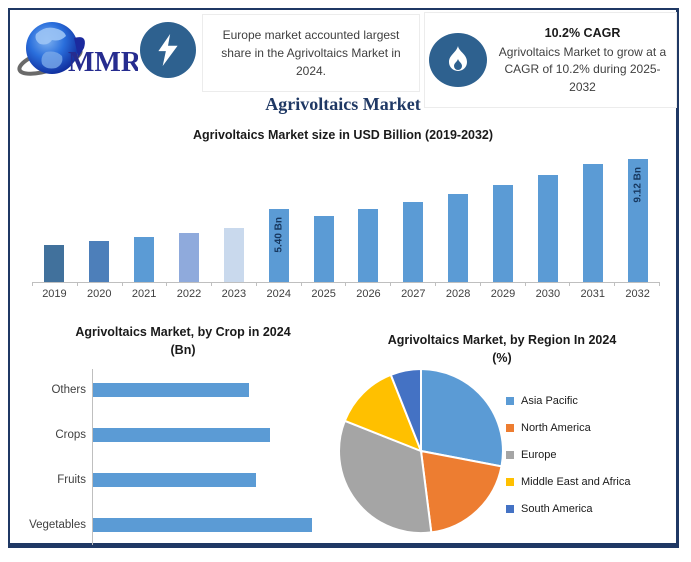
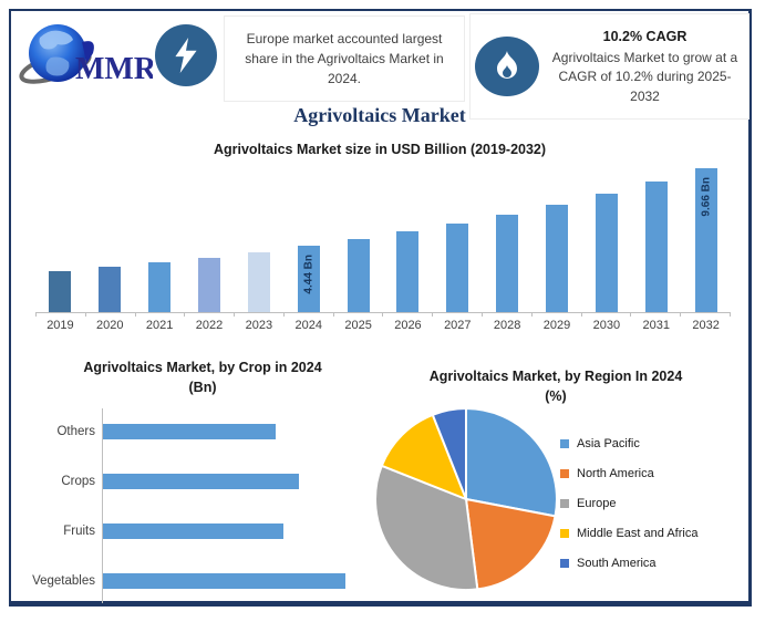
Agrivoltaics Market size in USD Billion (2019-2032)/2024: 5.40 -> 4.44
Agrivoltaics Market size in USD Billion (2019-2032)/2032: 9.12 -> 9.66
